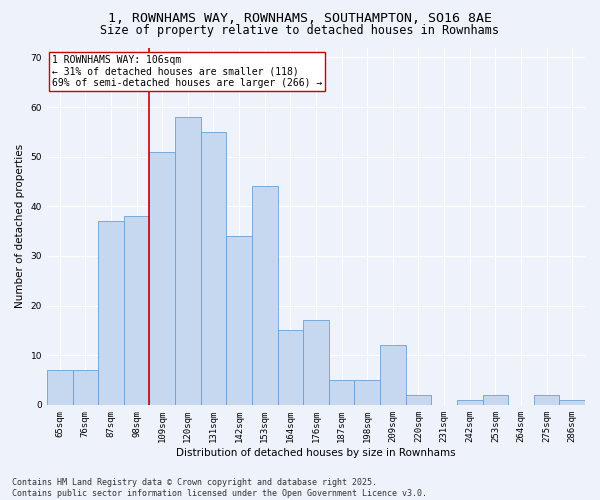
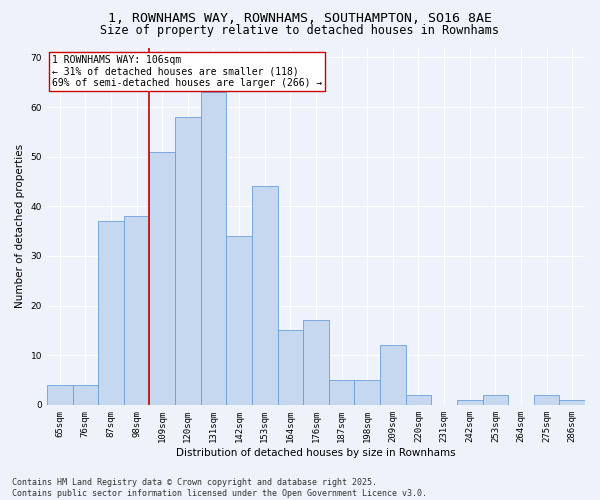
65sqm: 7 -> 4
76sqm: 7 -> 4
131sqm: 55 -> 63
